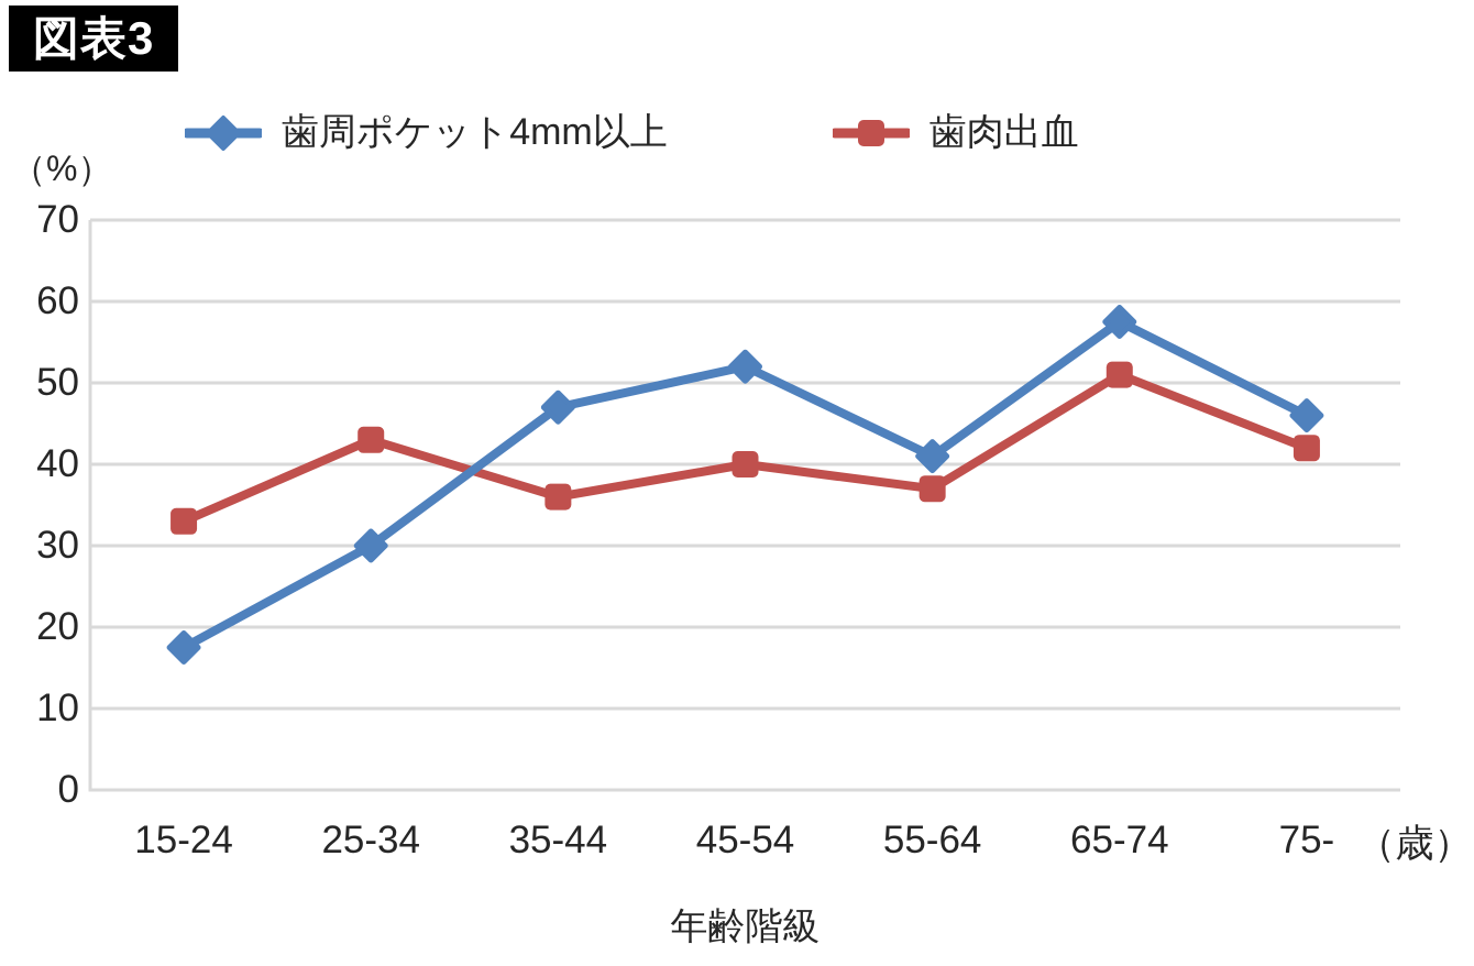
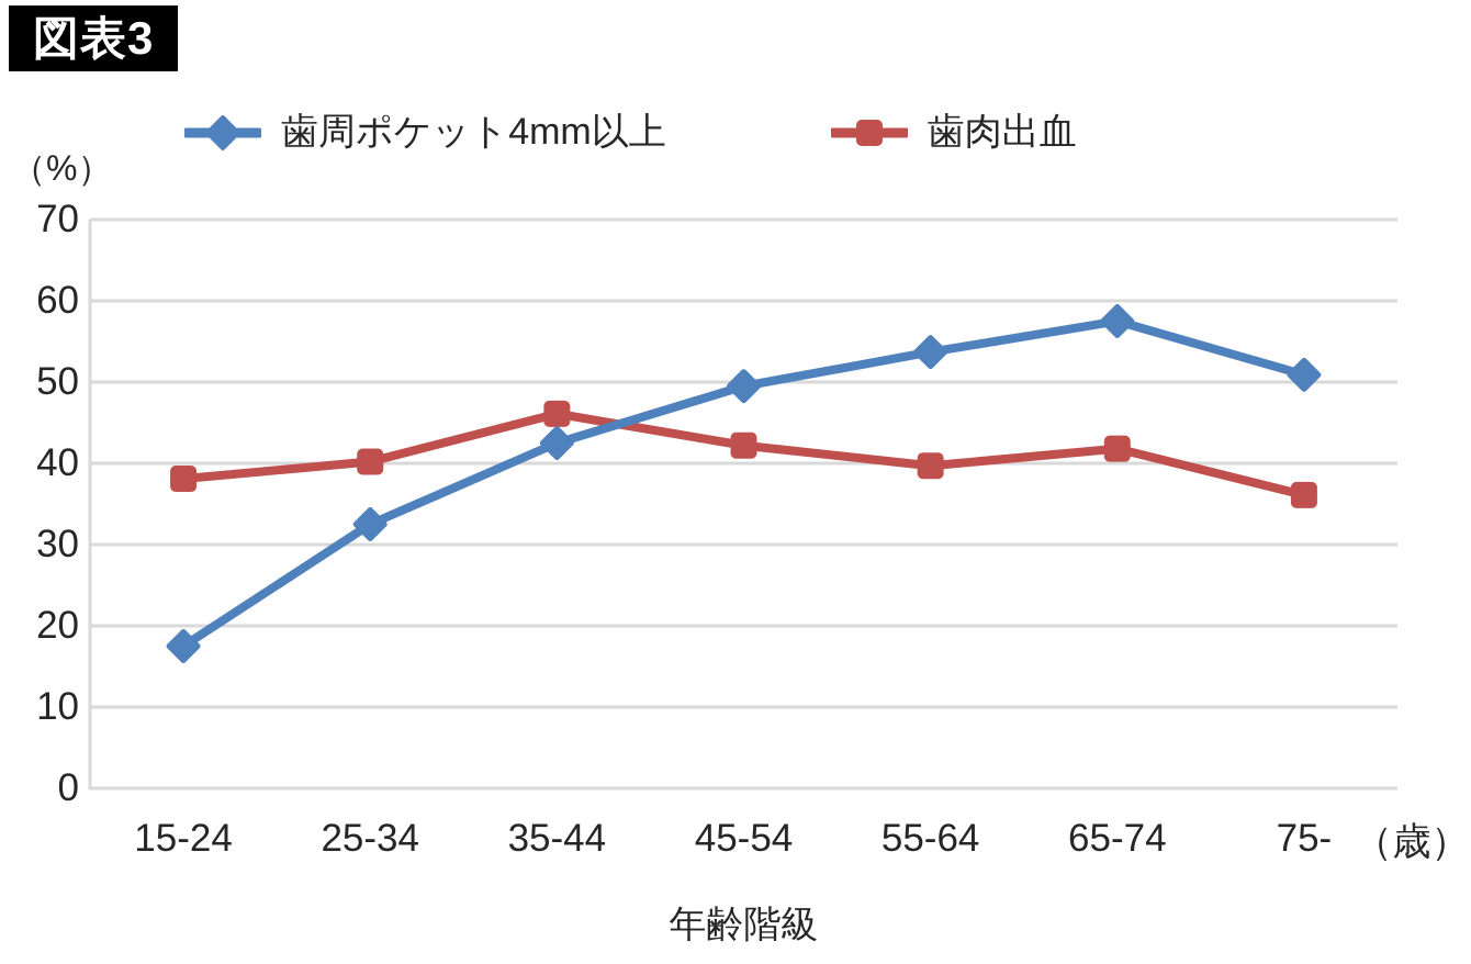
歯肉出血/15-24: 33 -> 38
歯周ポケット4mm以上/25-34: 30 -> 32
歯肉出血/25-34: 43 -> 40
歯周ポケット4mm以上/35-44: 47 -> 42
歯肉出血/35-44: 36 -> 46
歯周ポケット4mm以上/45-54: 52 -> 50
歯肉出血/45-54: 40 -> 42
歯周ポケット4mm以上/55-64: 41 -> 54
歯肉出血/55-64: 37 -> 40
歯肉出血/65-74: 51 -> 42
歯周ポケット4mm以上/75-: 46 -> 51
歯肉出血/75-: 42 -> 36
